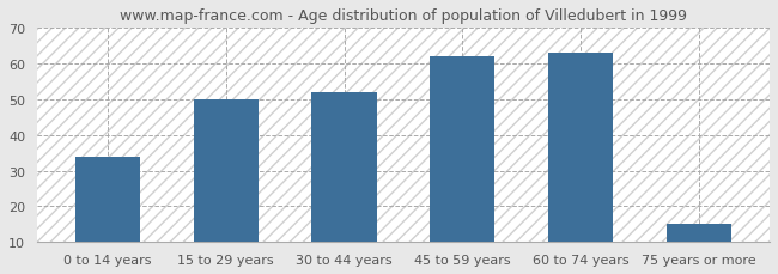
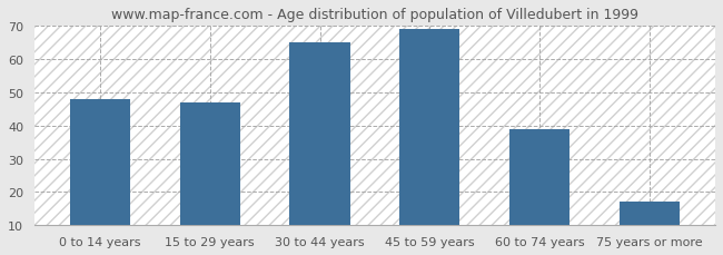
0 to 14 years: 34 -> 48
15 to 29 years: 50 -> 47
30 to 44 years: 52 -> 65
45 to 59 years: 62 -> 69
60 to 74 years: 63 -> 39
75 years or more: 15 -> 17
